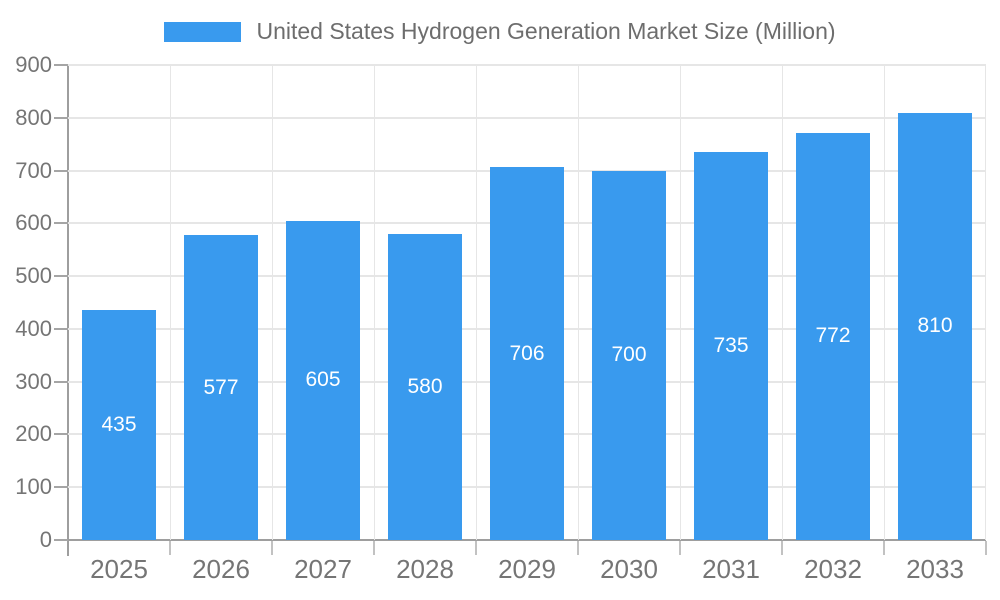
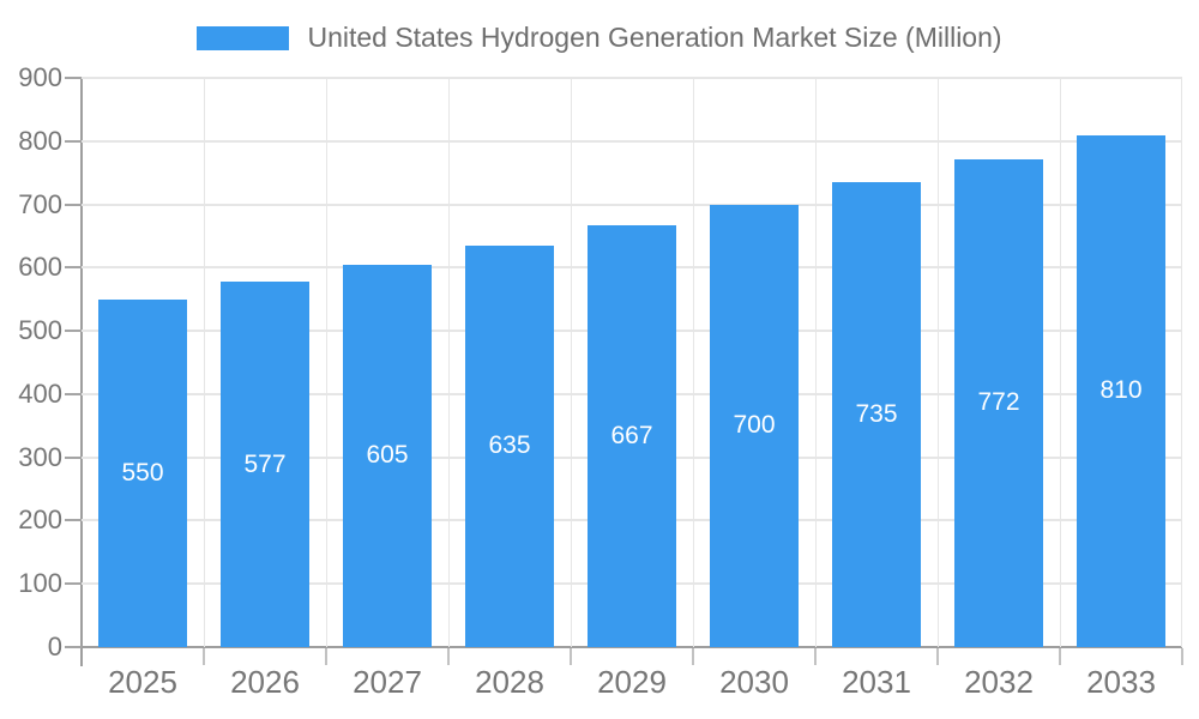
2025: 435 -> 550
2028: 580 -> 635
2029: 706 -> 667
